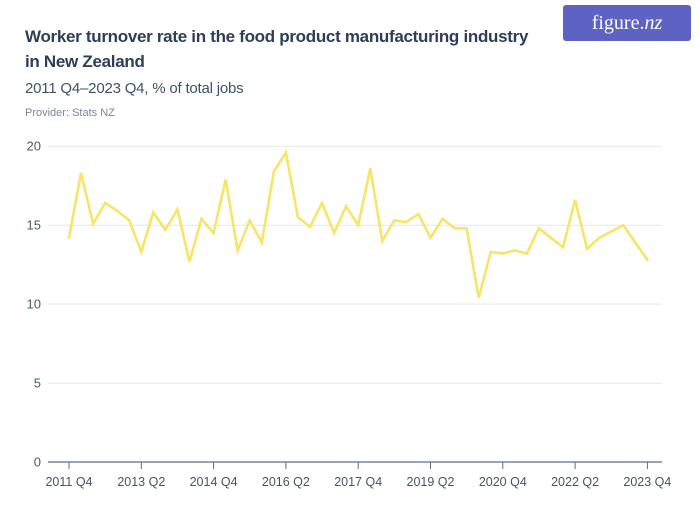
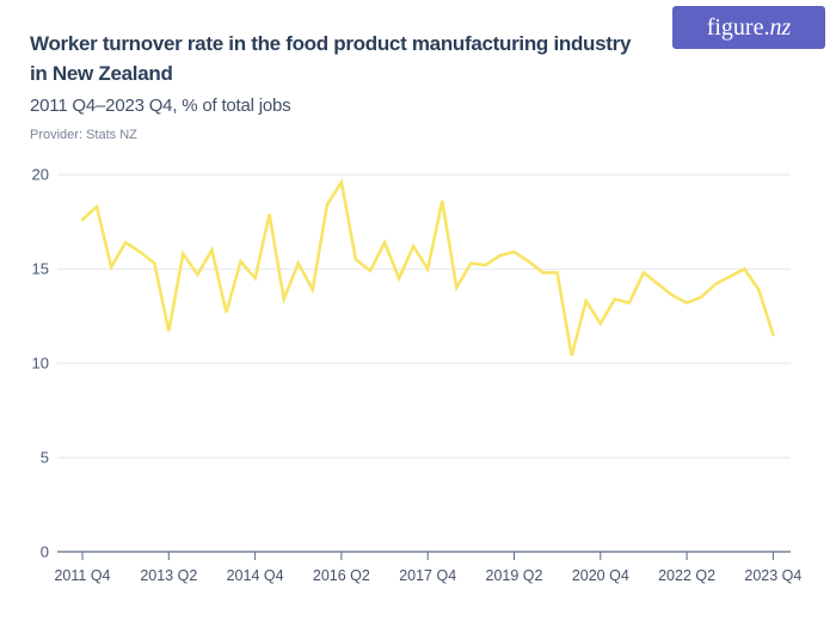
2011 Q4: 14.2 -> 17.6
2013 Q2: 13.3 -> 11.7
2019 Q2: 14.2 -> 15.9
2020 Q4: 13.2 -> 12.1
2022 Q2: 16.6 -> 13.2
2023 Q4: 12.8 -> 11.5
